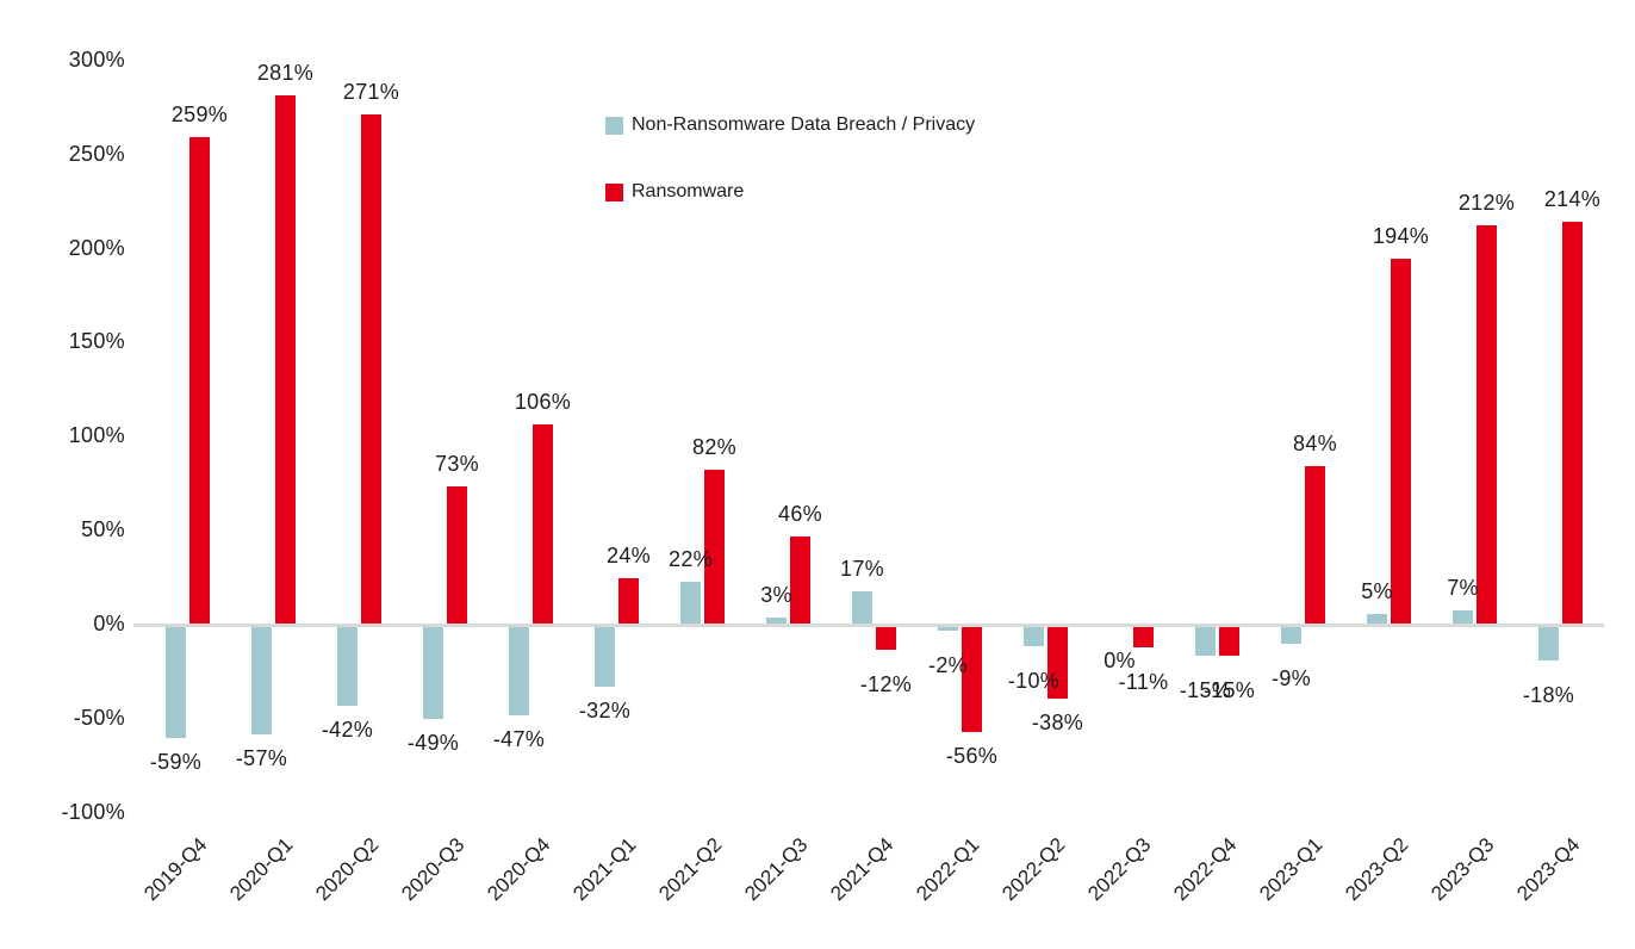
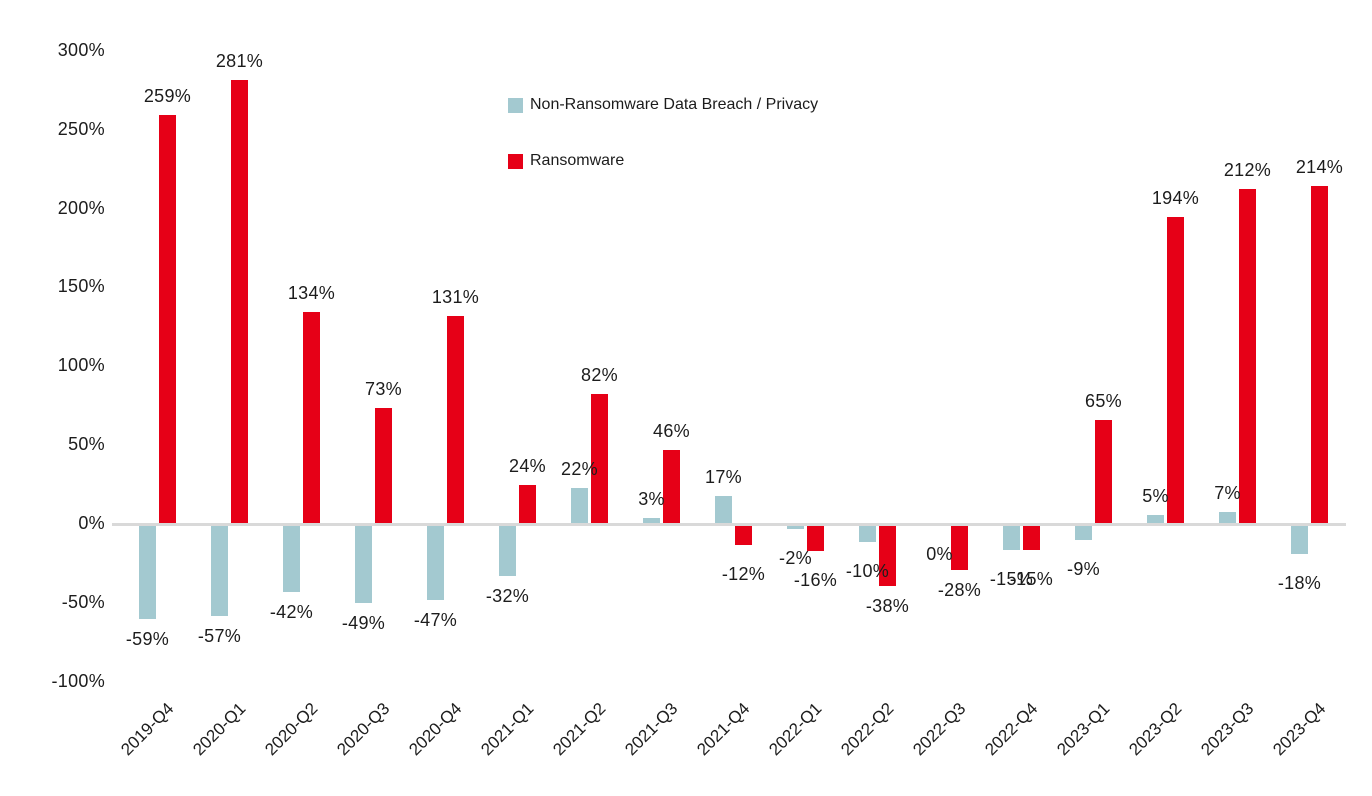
Ransomware/2020-Q2: 271% -> 134%
Ransomware/2020-Q4: 106% -> 131%
Ransomware/2022-Q1: -56% -> -16%
Ransomware/2022-Q3: -11% -> -28%
Ransomware/2023-Q1: 84% -> 65%
